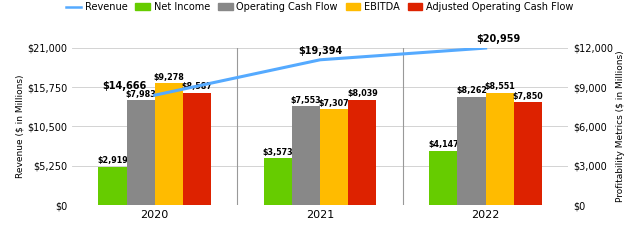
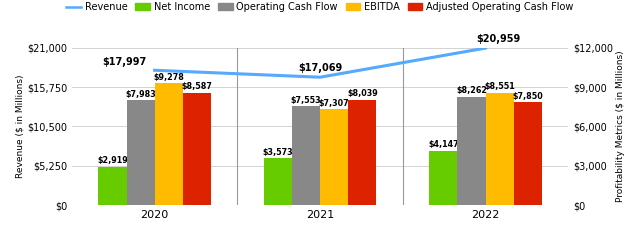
Revenue/2020: $14,666 -> $17,997
Revenue/2021: $19,394 -> $17,069
